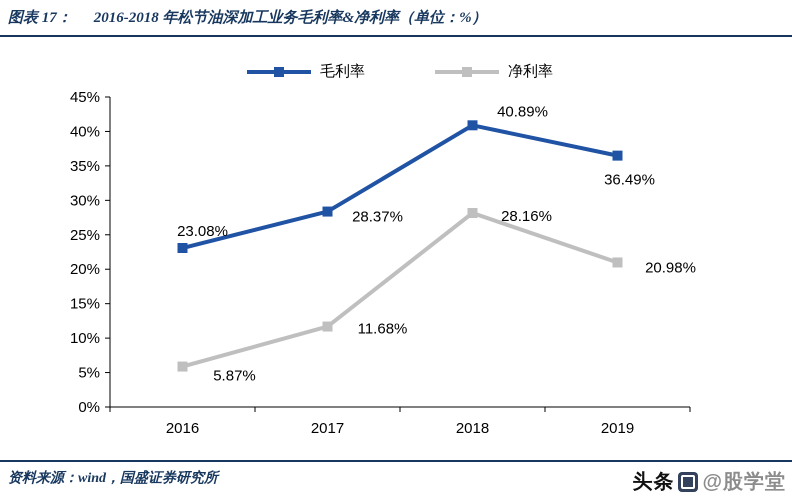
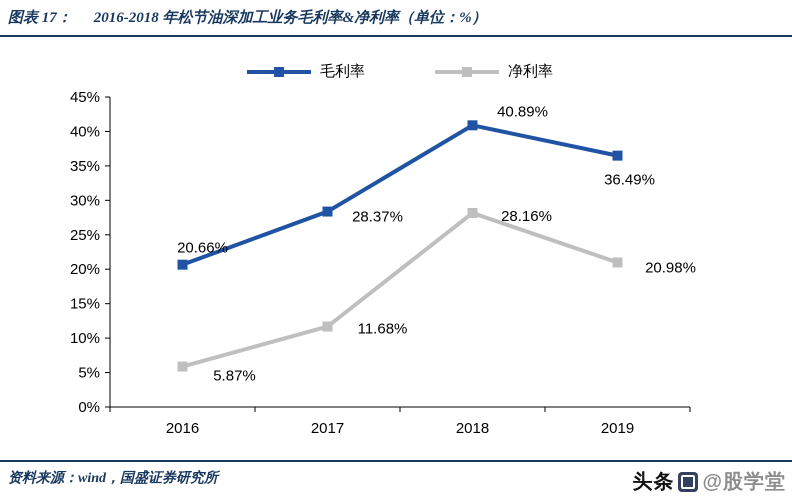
毛利率/2016: 23.08% -> 20.66%
